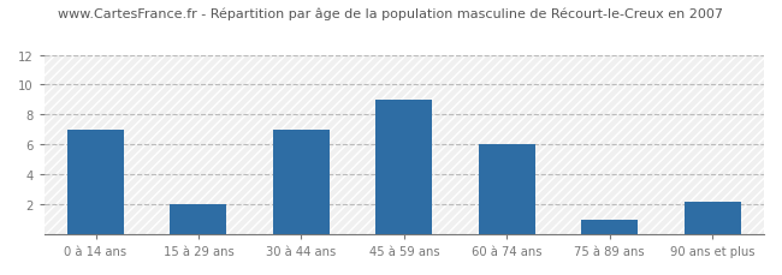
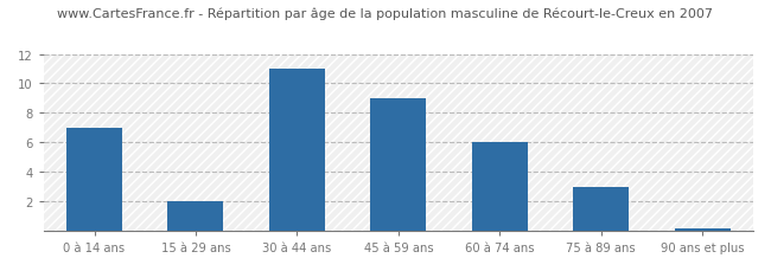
30 à 44 ans: 7.0 -> 11.0
75 à 89 ans: 1.0 -> 3.0
90 ans et plus: 2.2 -> 0.1
